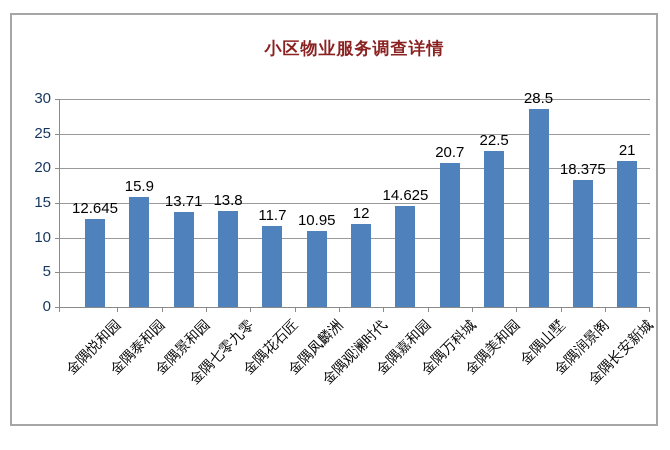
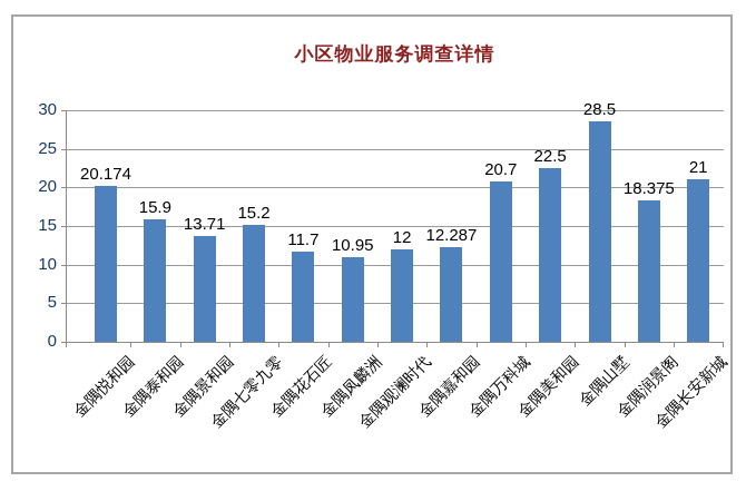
金隅悦和园: 12.645 -> 20.174
金隅七零九零: 13.8 -> 15.2
金隅嘉和园: 14.625 -> 12.287
